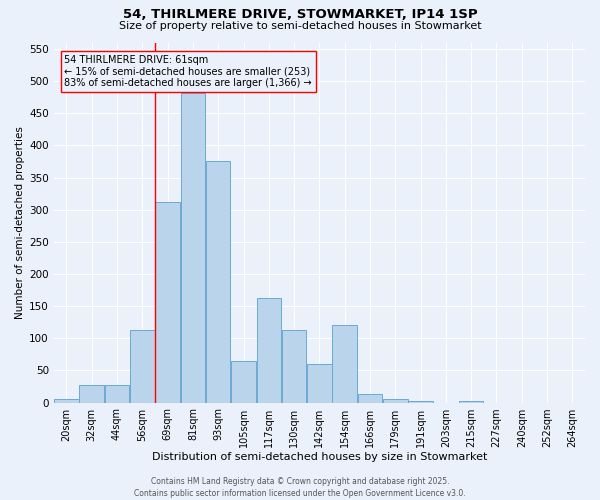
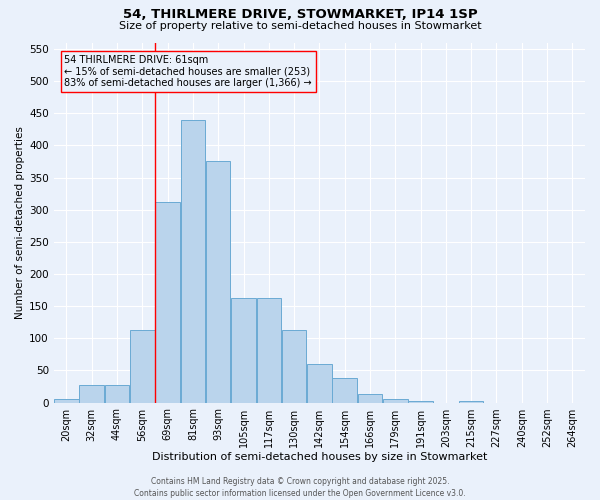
81sqm: 482 -> 440
105sqm: 64 -> 162
154sqm: 120 -> 38
